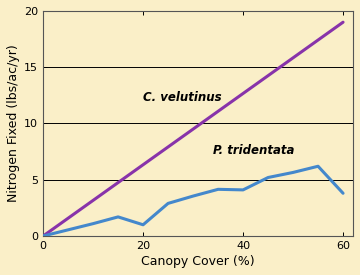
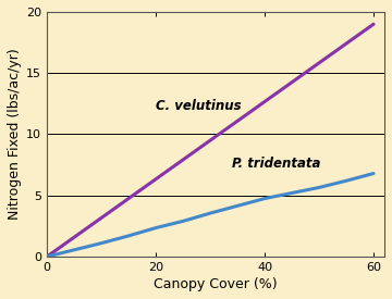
20: 1.0 -> 2.4
40: 4.1 -> 4.8
60: 3.8 -> 6.8
